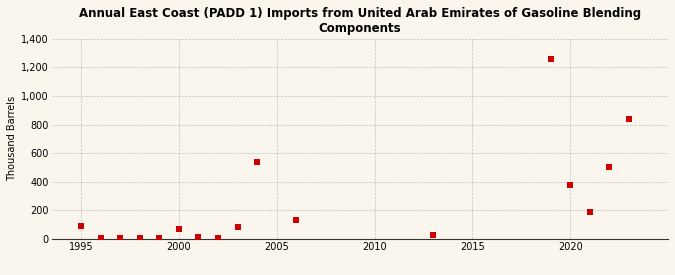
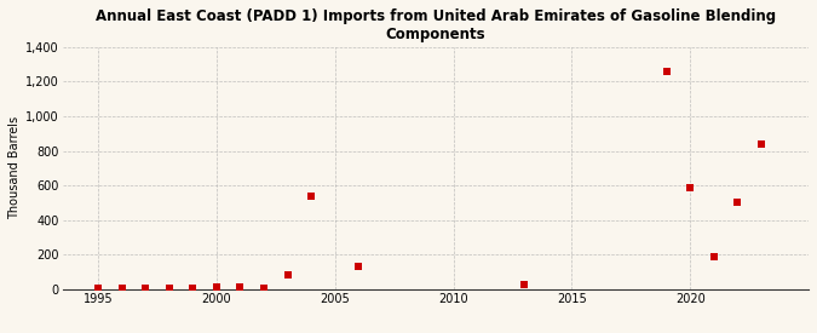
1995: 90 -> 0
2000: 70 -> 10
2020: 380 -> 590
